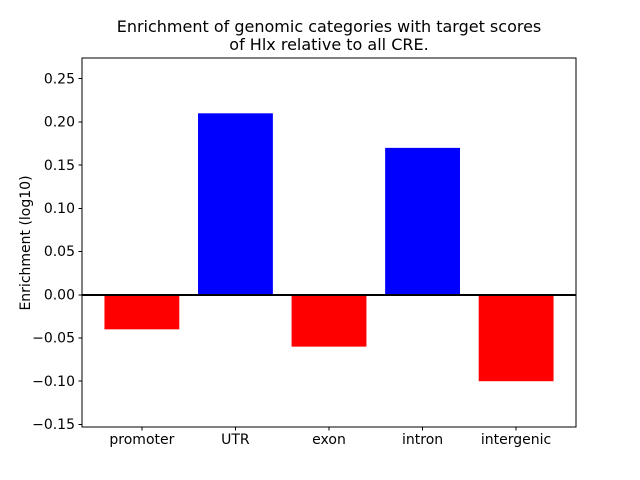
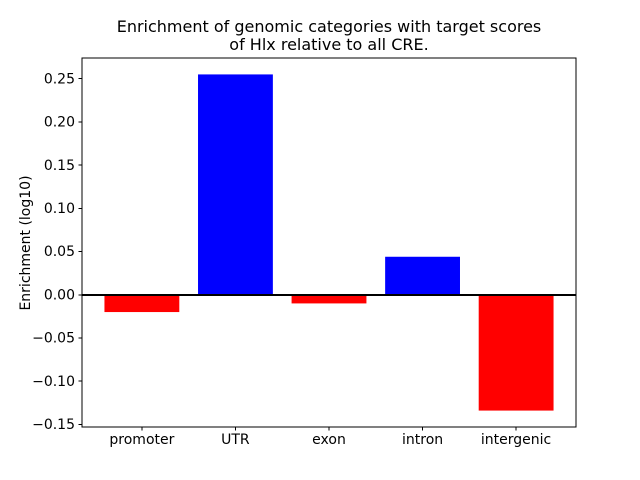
promoter: -0.04 -> -0.02
UTR: 0.21 -> 0.26
exon: -0.06 -> -0.01
intron: 0.17 -> 0.04
intergenic: -0.10 -> -0.13
